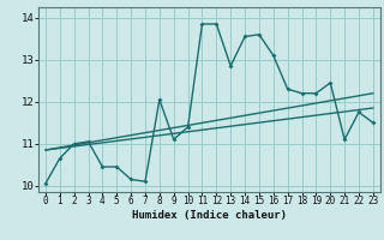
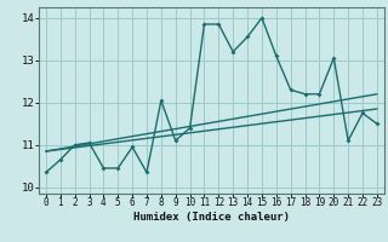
0: 10.05 -> 10.35
6: 10.15 -> 10.95
7: 10.10 -> 10.35
13: 12.85 -> 13.20
15: 13.60 -> 14.00
20: 12.45 -> 13.05
